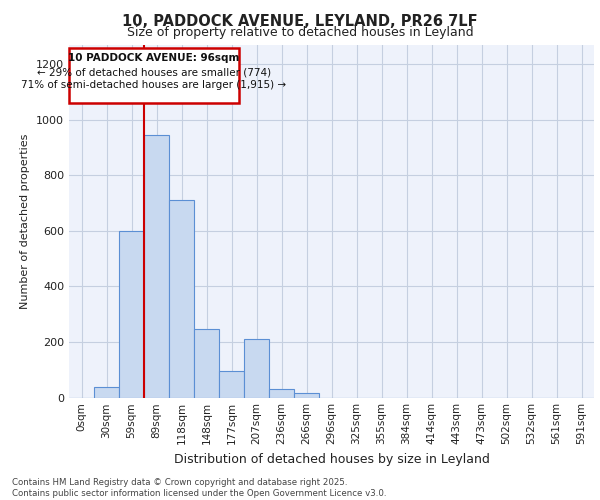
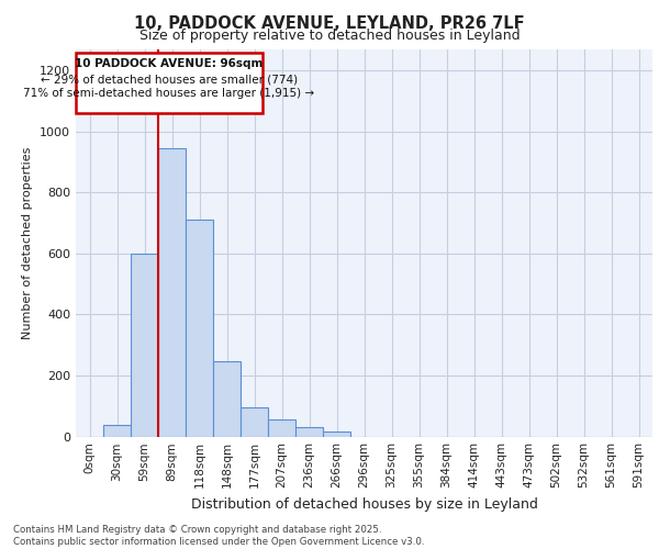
207sqm: 210 -> 55
